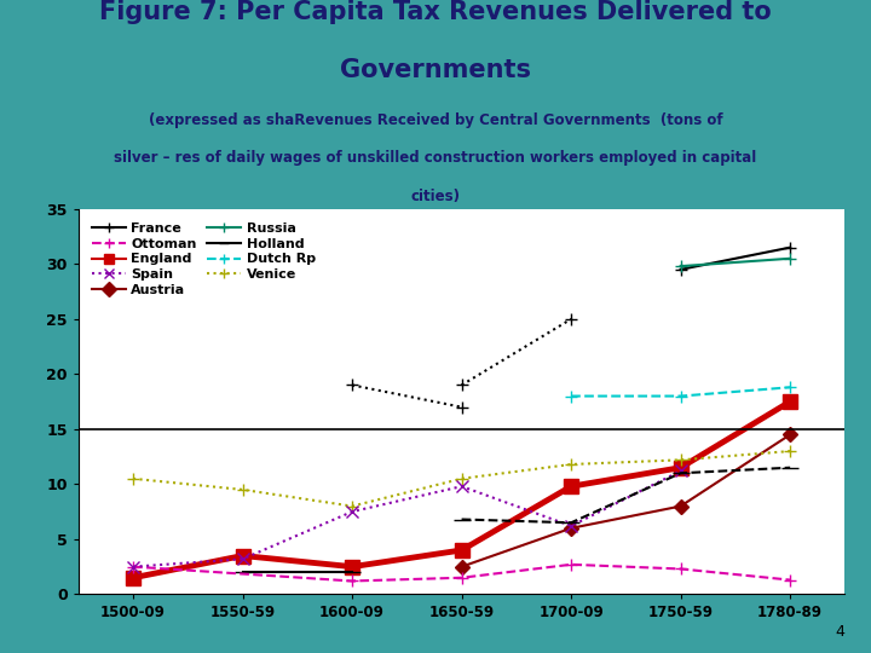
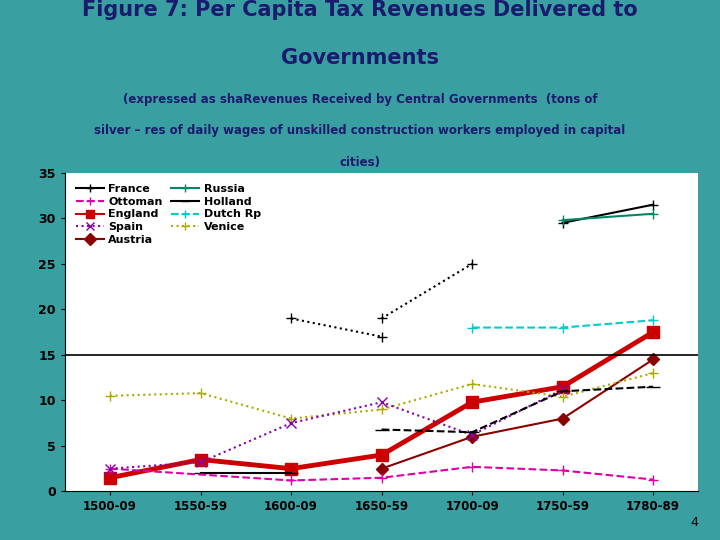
Venice/1550-59: 9.5 -> 10.8
Venice/1650-59: 10.5 -> 9.0
Venice/1750-59: 12.2 -> 10.4
